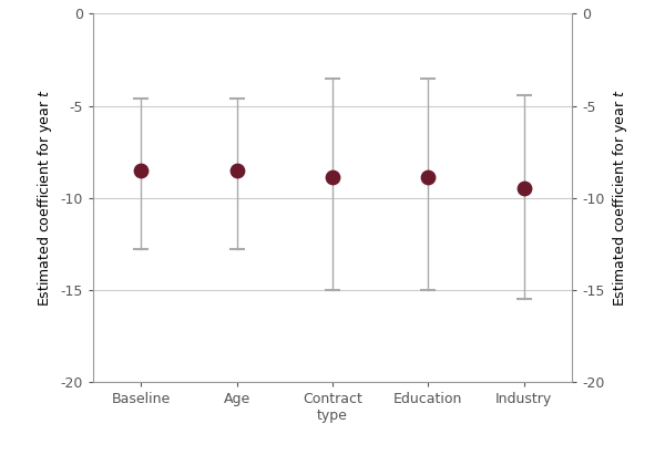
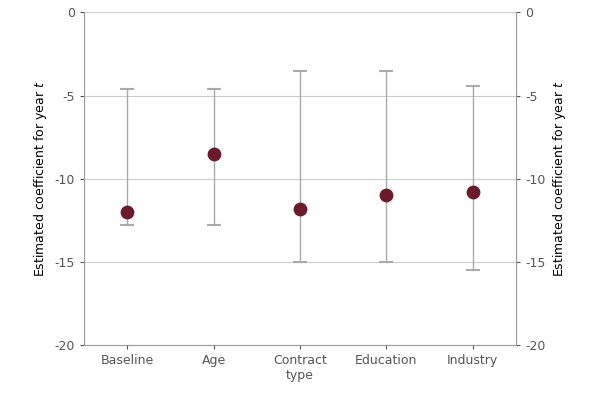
Baseline: -8.5 -> -12.0
Contract type: -8.9 -> -11.8
Education: -8.9 -> -11.0
Industry: -9.5 -> -10.8
